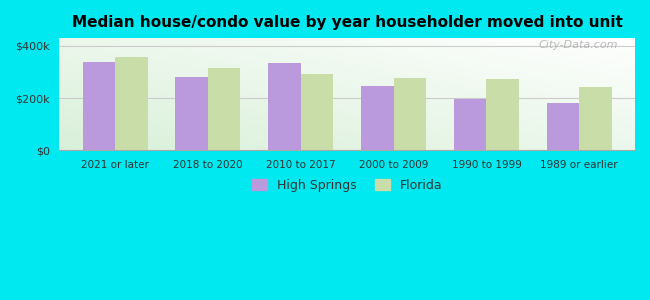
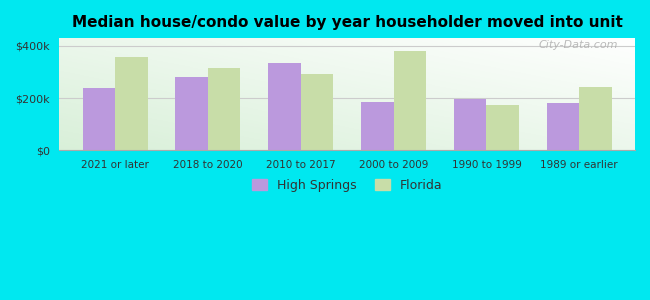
High Springs/2021 or later: $340k -> $240k
High Springs/2000 to 2009: $248k -> $185k
Florida/2000 to 2009: $277k -> $380k
Florida/1990 to 1999: $275k -> $175k
